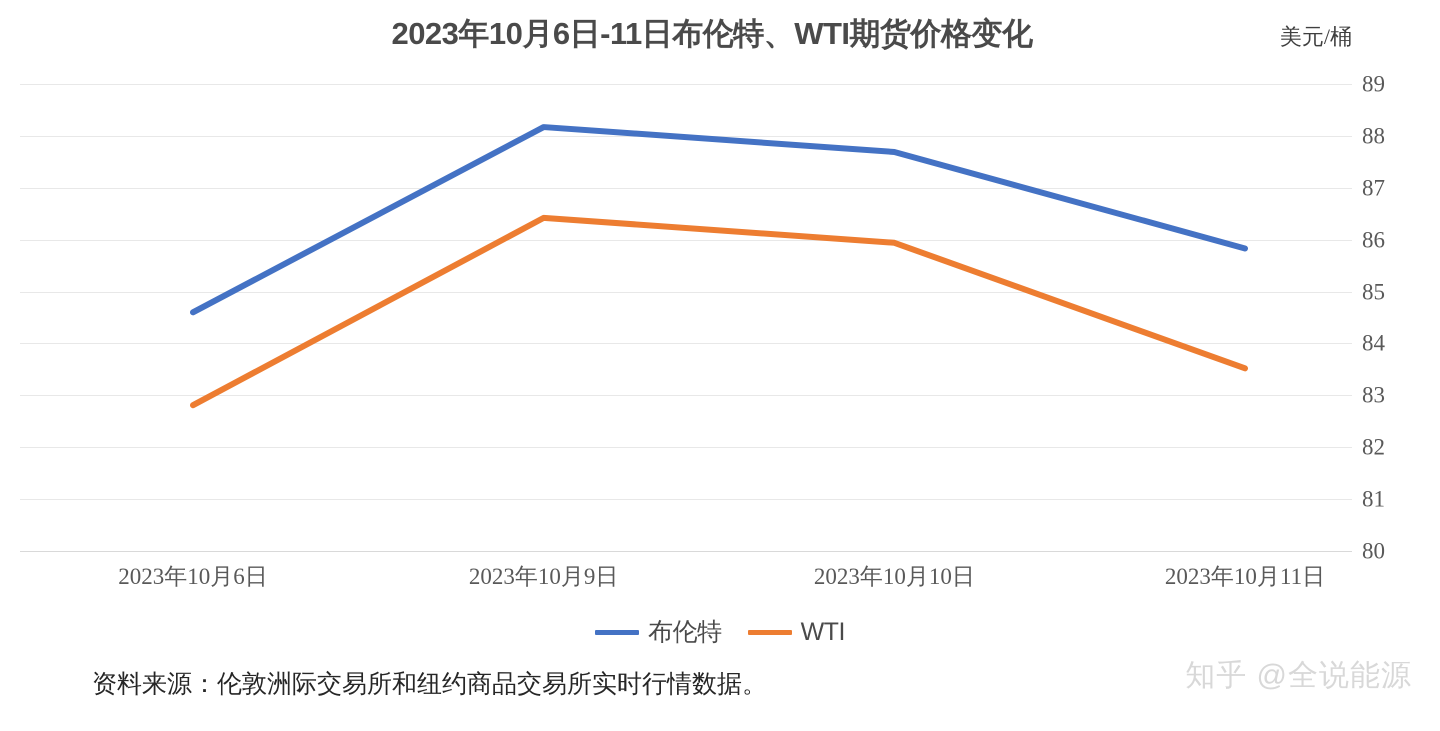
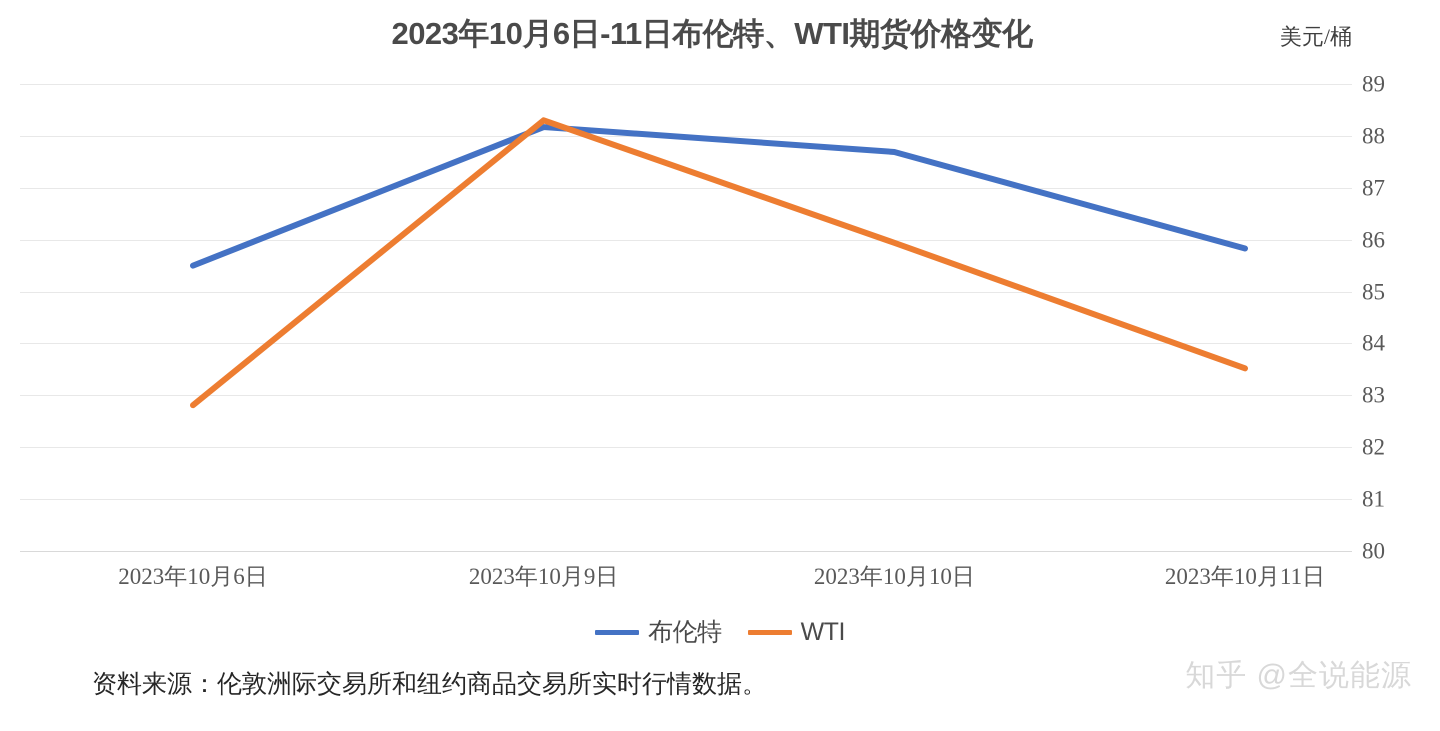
布伦特/2023年10月6日: 84.6 -> 85.5
WTI/2023年10月9日: 86.4 -> 88.3
